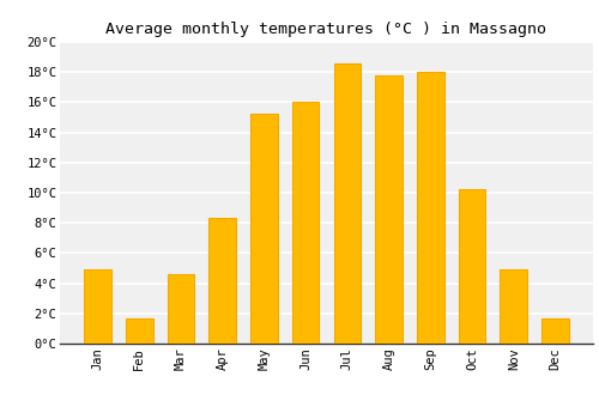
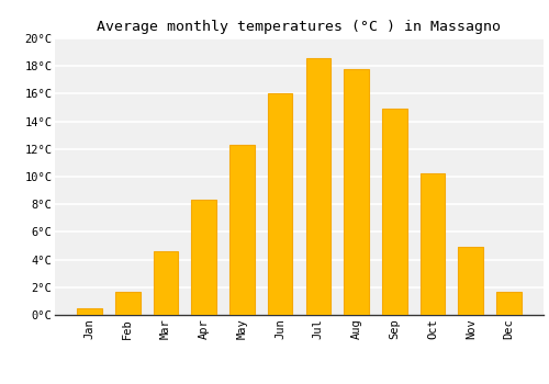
Jan: 4.9°C -> 0.5°C
May: 15.2°C -> 12.3°C
Sep: 18.0°C -> 14.9°C
